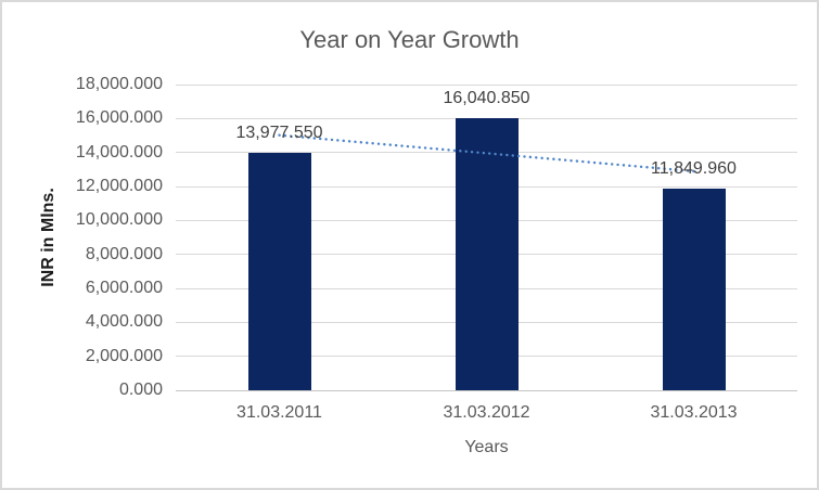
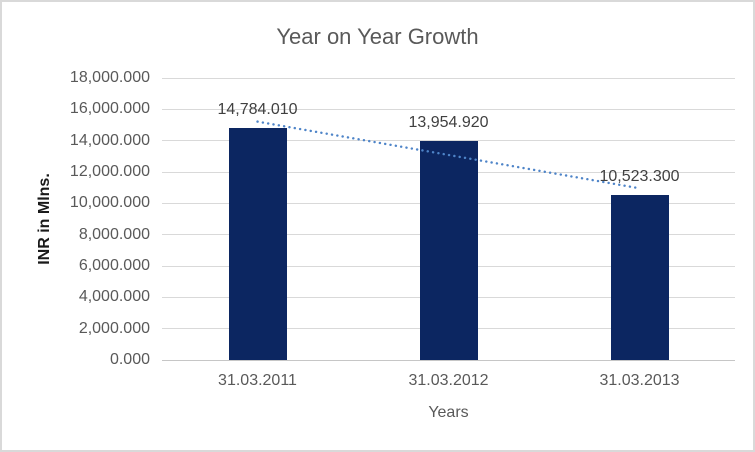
31.03.2011: 13,977.550 -> 14,784.010
31.03.2012: 16,040.850 -> 13,954.920
31.03.2013: 11,849.960 -> 10,523.300
